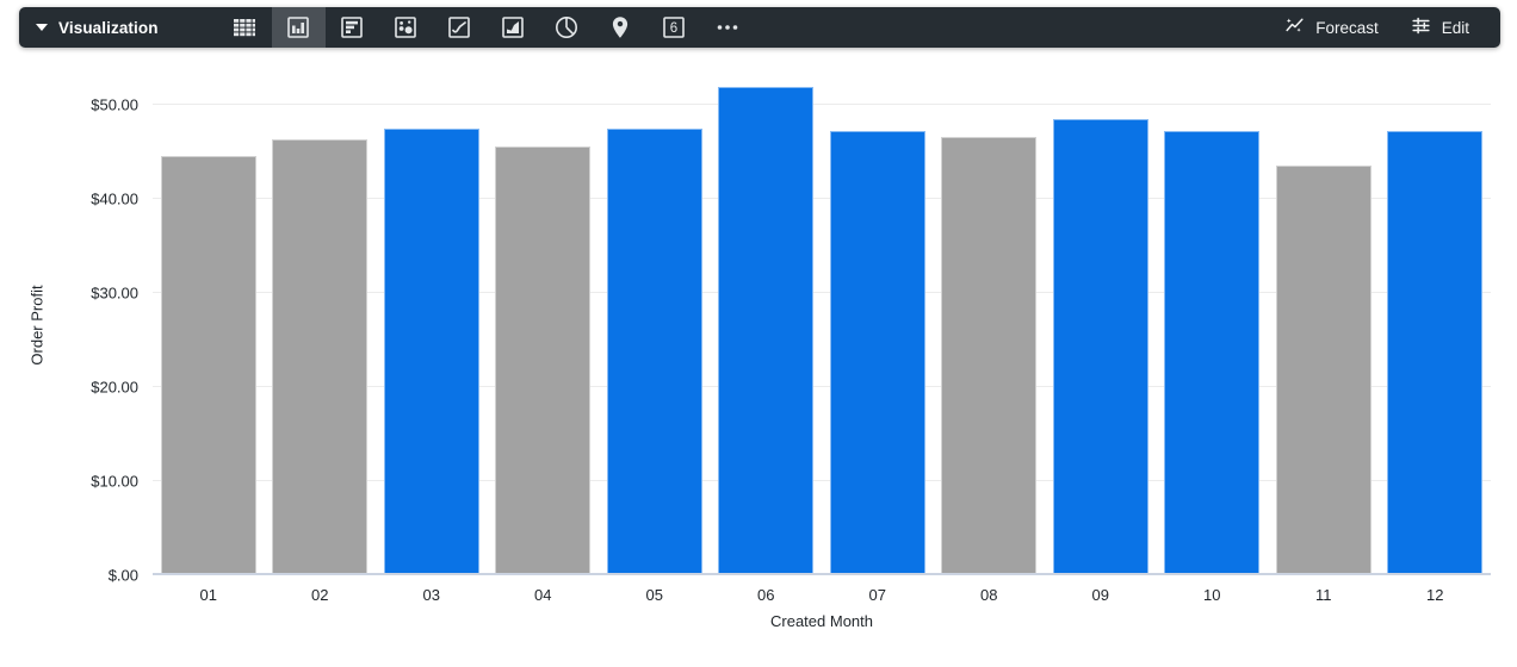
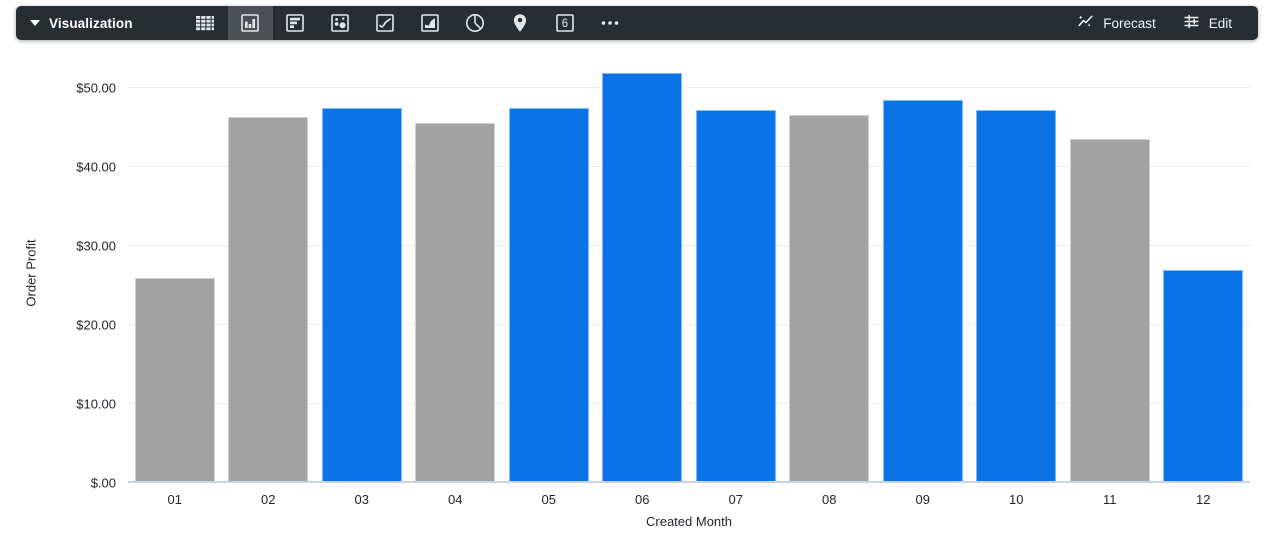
01: $45 -> $26
12: $47 -> $27
